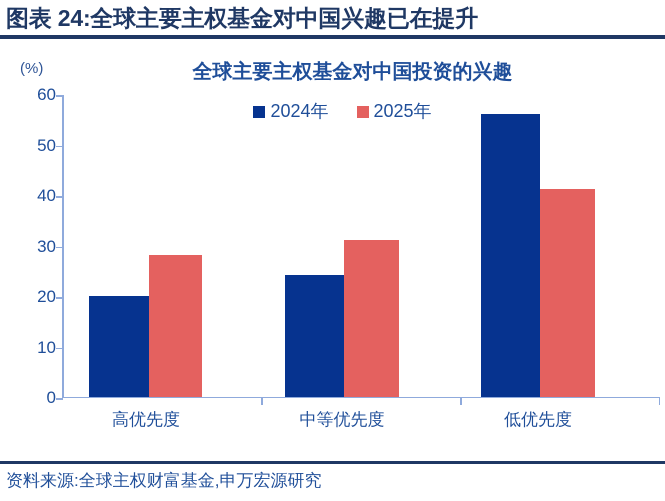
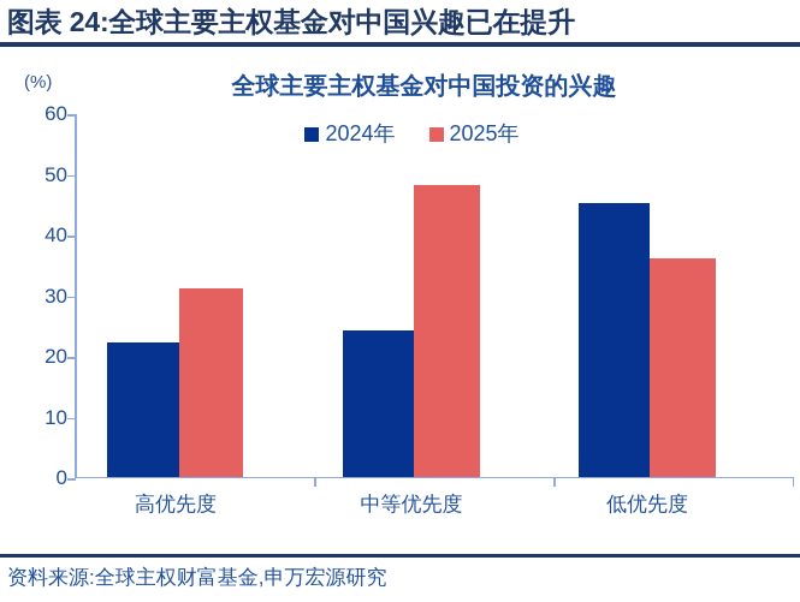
2024年/高优先度: 20 -> 22
2025年/高优先度: 28 -> 31
2025年/中等优先度: 31 -> 48
2024年/低优先度: 56 -> 45
2025年/低优先度: 41 -> 36
